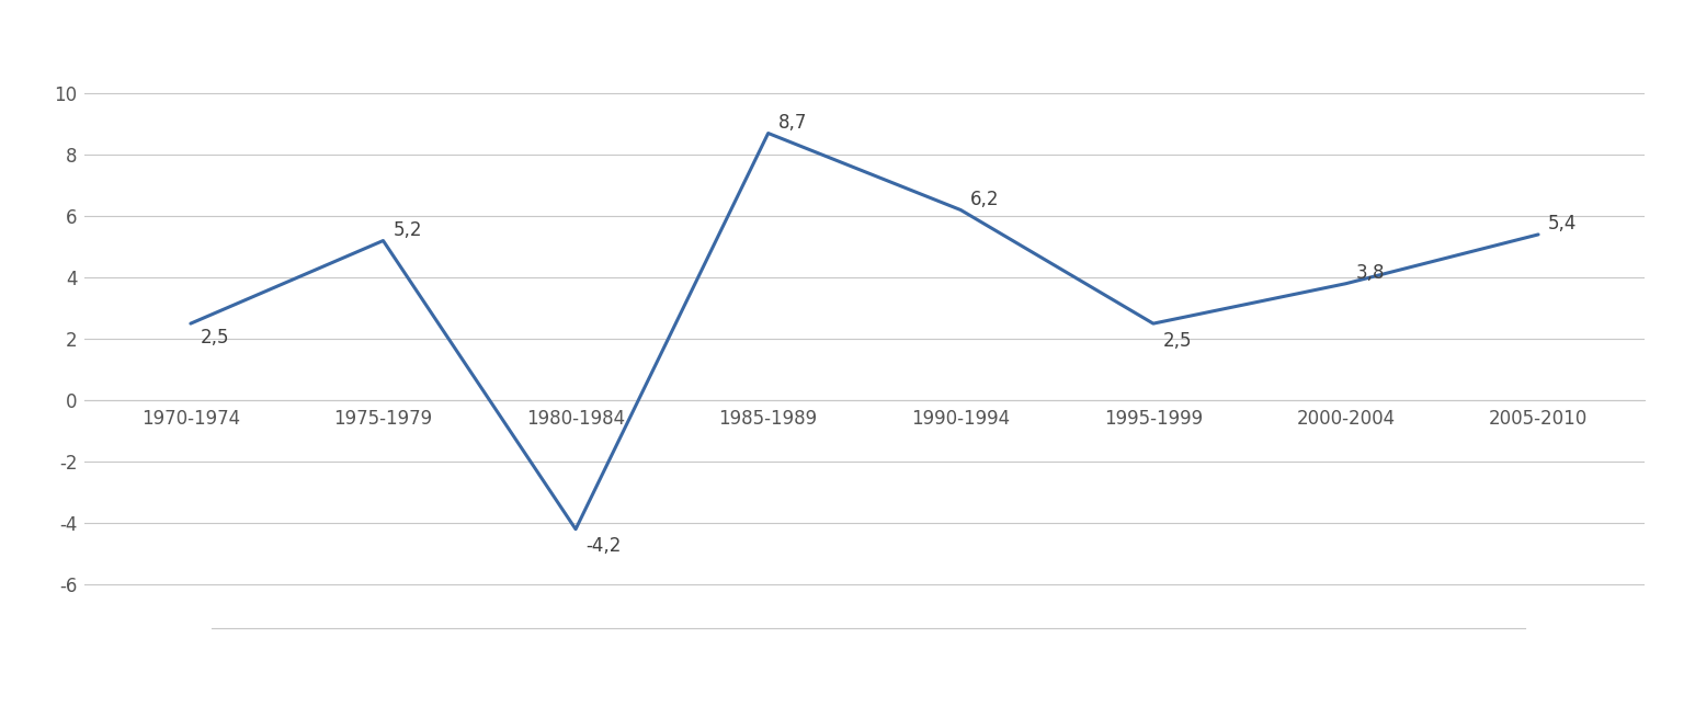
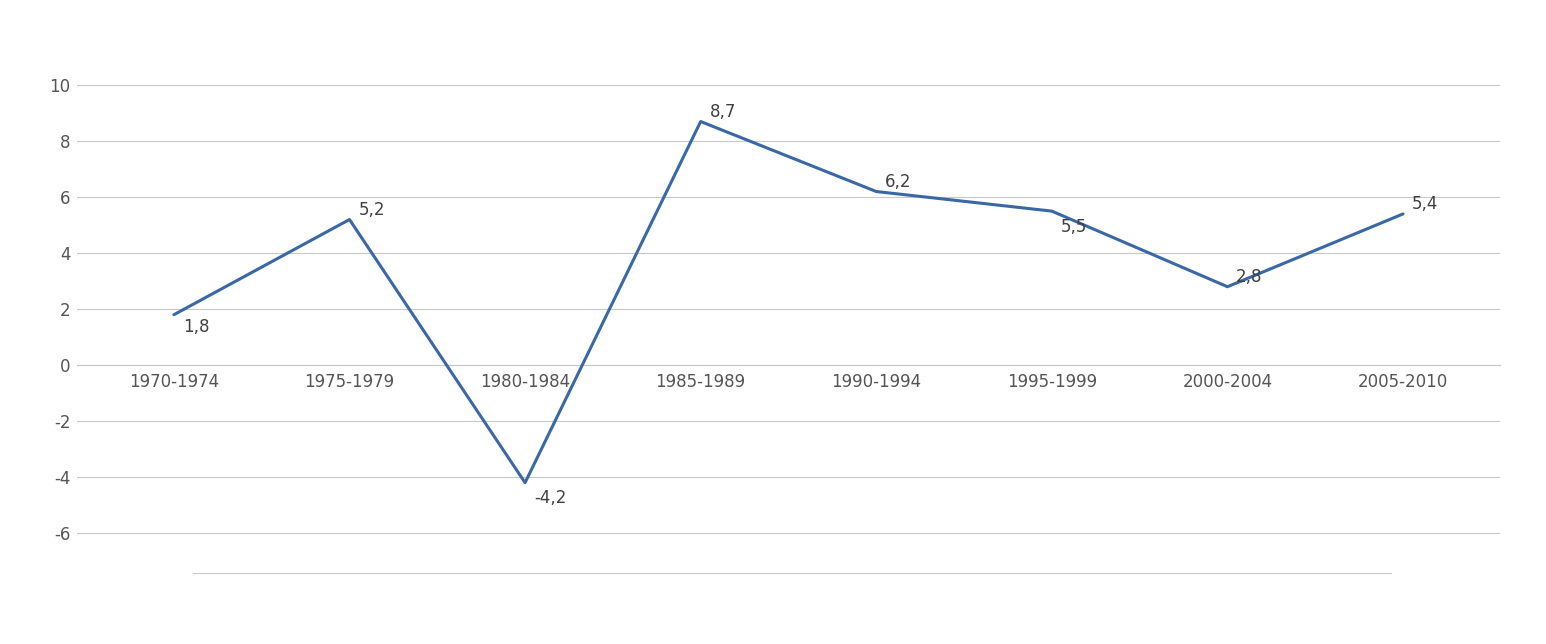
1970-1974: 2,5 -> 1,8
1995-1999: 2,5 -> 5,5
2000-2004: 3,8 -> 2,8
